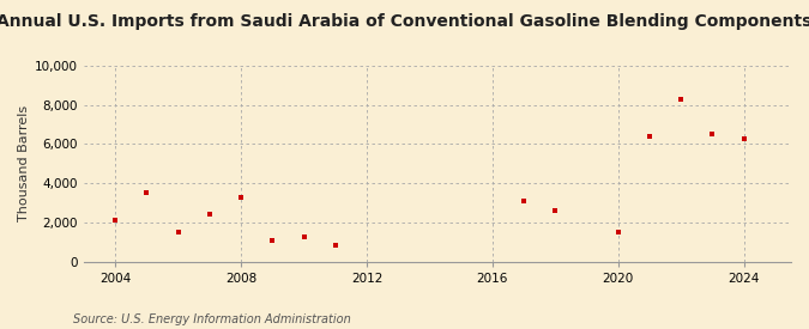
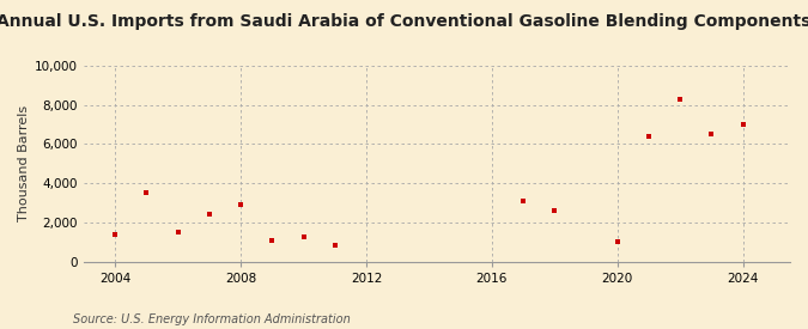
2004: 2,100 -> 1,400
2008: 3,300 -> 3,000
2020: 1,500 -> 1,000
2024: 6,300 -> 7,000
